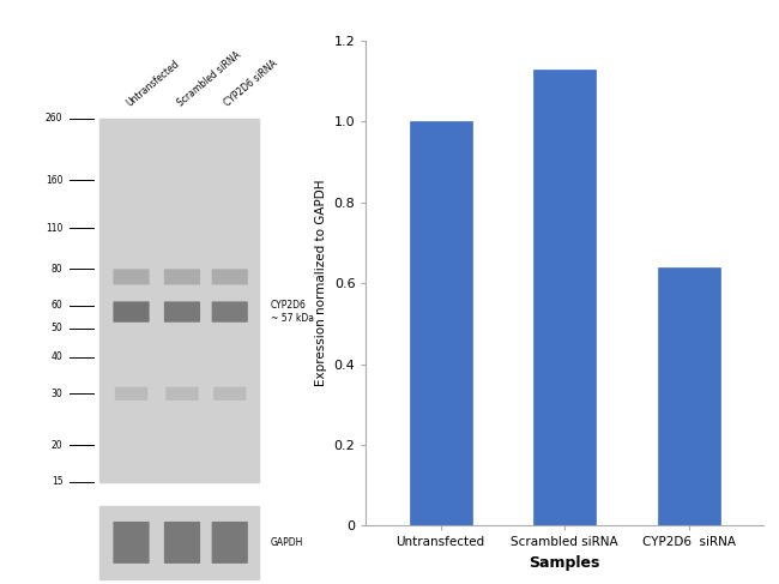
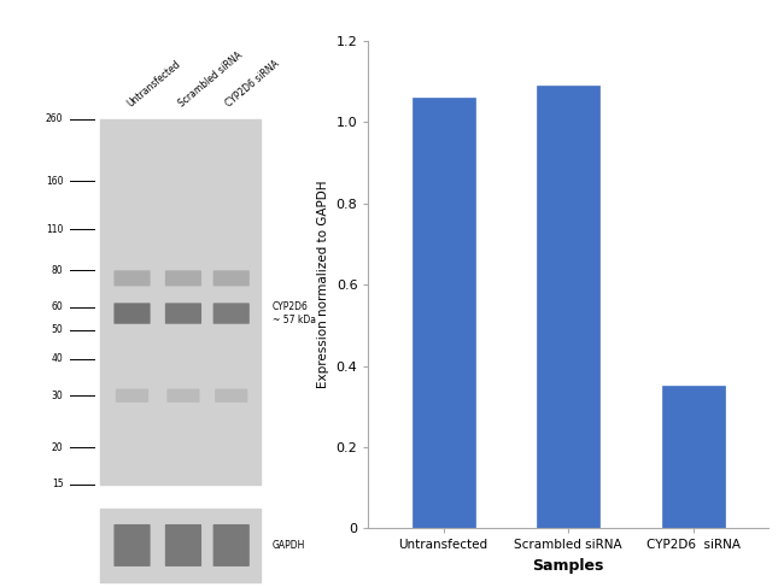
Untransfected: 1.00 -> 1.06
Scrambled siRNA: 1.13 -> 1.09
CYP2D6 siRNA: 0.64 -> 0.35
